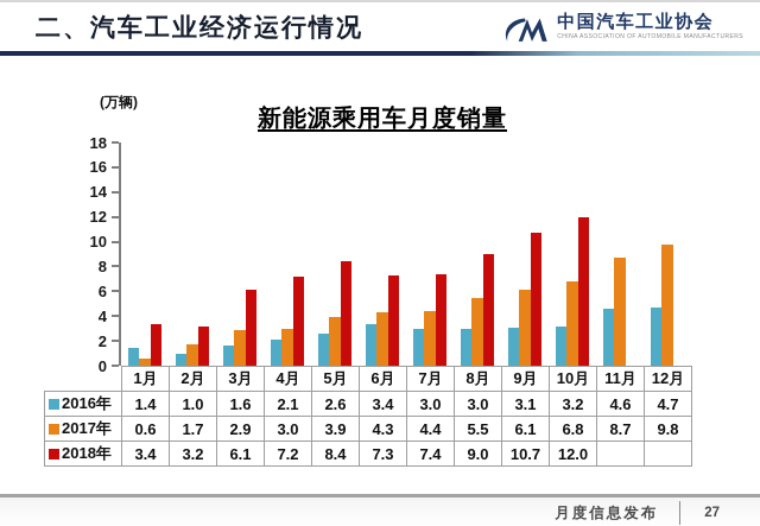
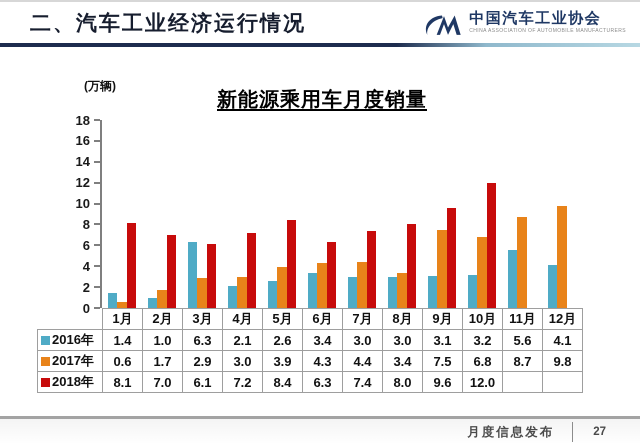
2018年/1月: 3.4 -> 8.1
2018年/2月: 3.2 -> 7.0
2016年/3月: 1.6 -> 6.3
2018年/6月: 7.3 -> 6.3
2017年/8月: 5.5 -> 3.4
2018年/8月: 9.0 -> 8.0
2017年/9月: 6.1 -> 7.5
2018年/9月: 10.7 -> 9.6
2016年/11月: 4.6 -> 5.6
2016年/12月: 4.7 -> 4.1
